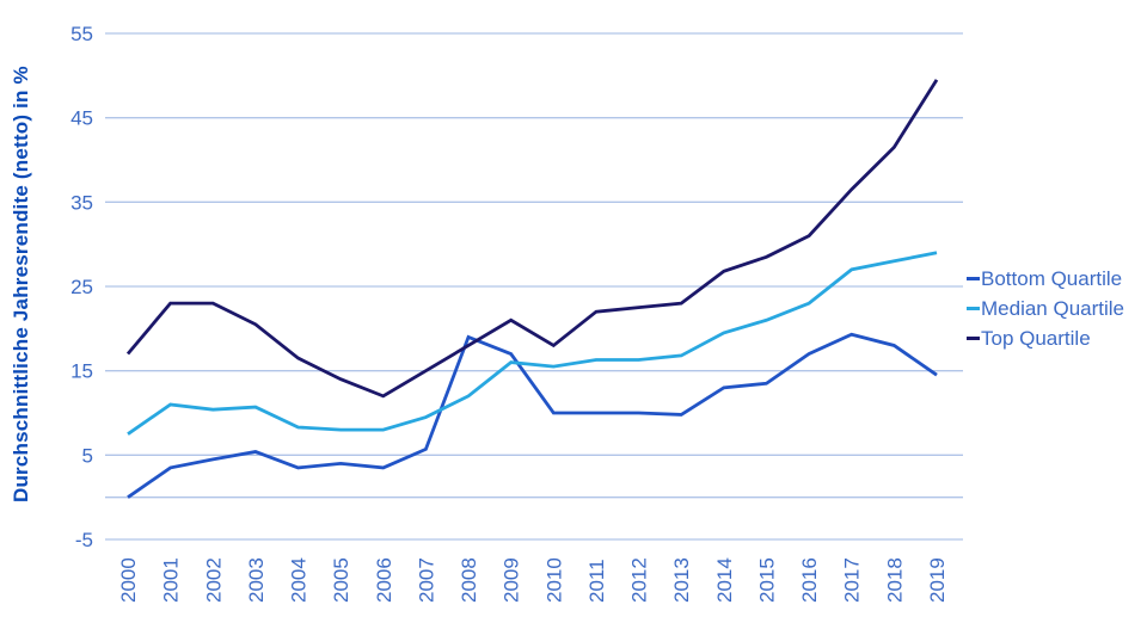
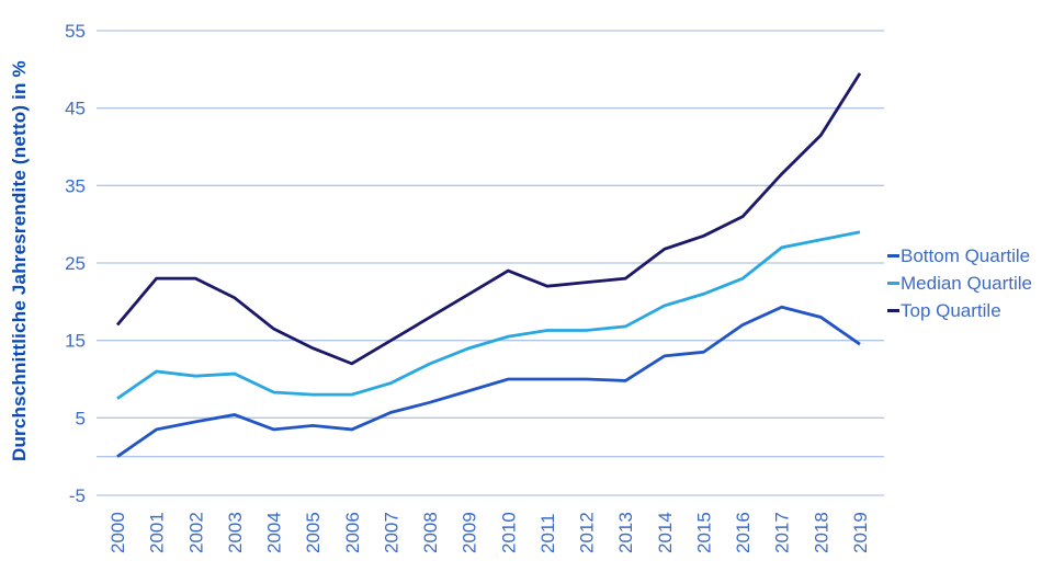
Bottom Quartile/2008: 19 -> 7
Bottom Quartile/2009: 17 -> 8
Median Quartile/2009: 16 -> 14
Top Quartile/2010: 18 -> 24
